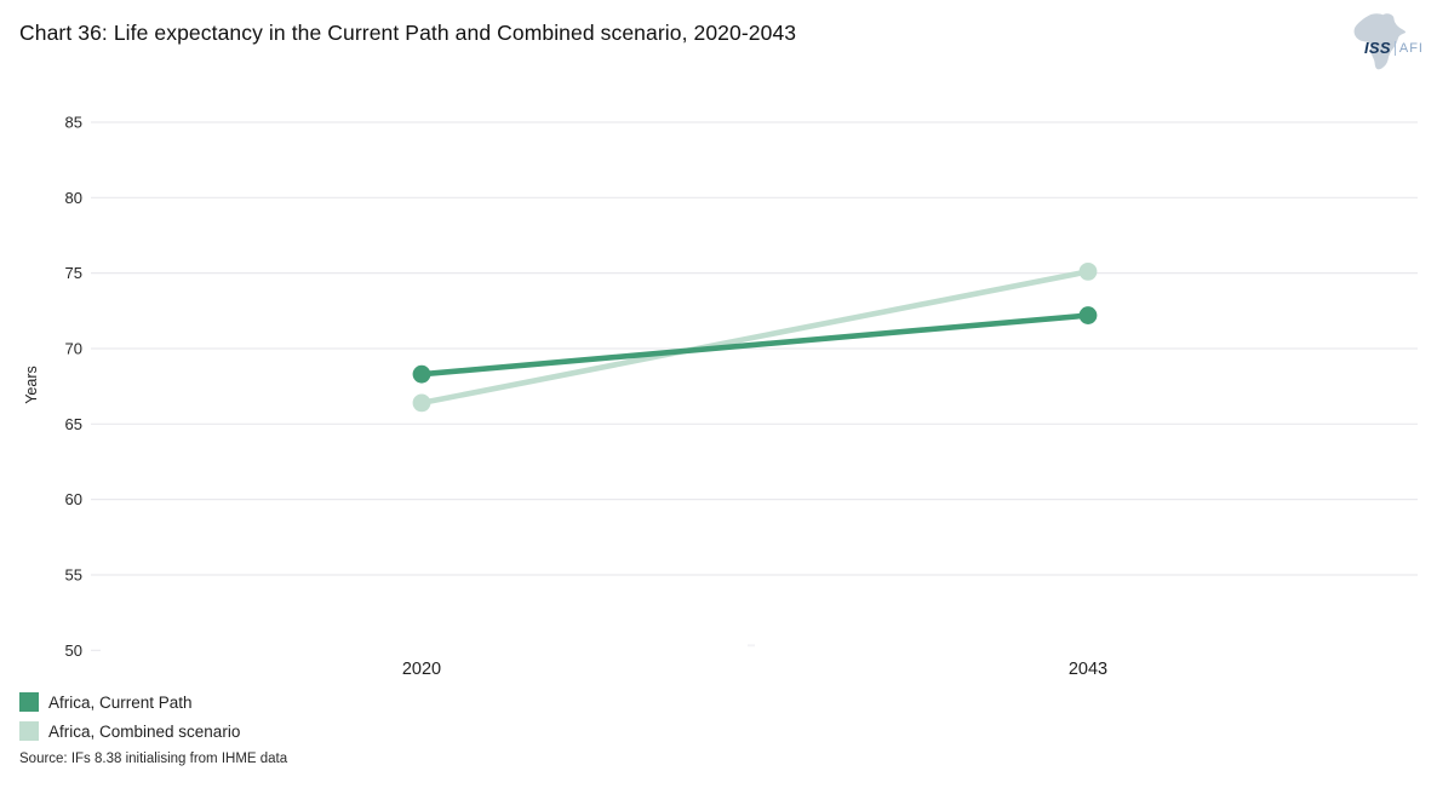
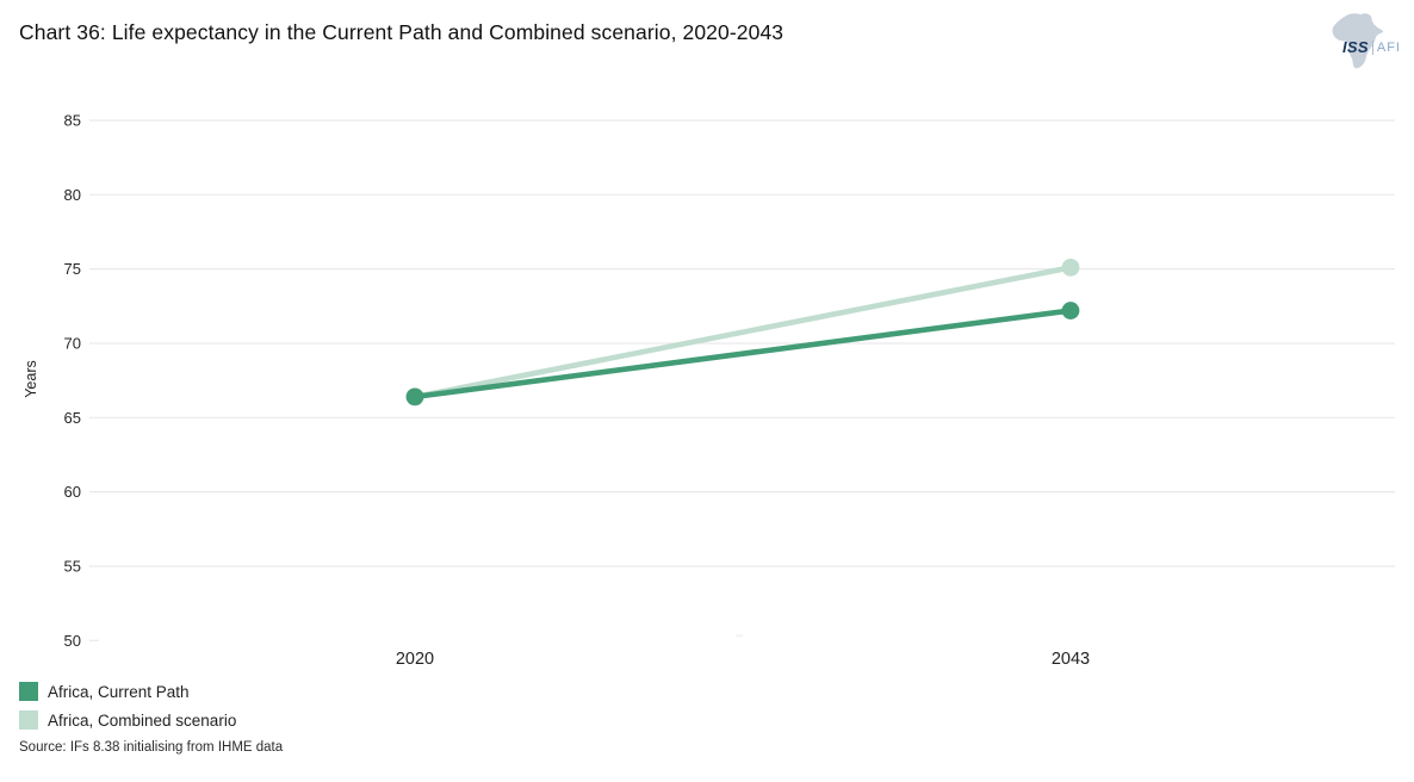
Africa, Current Path/2020: 68.3 -> 66.4
